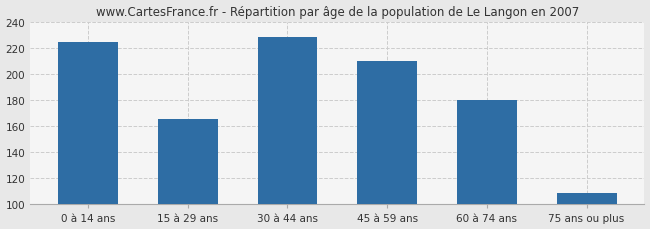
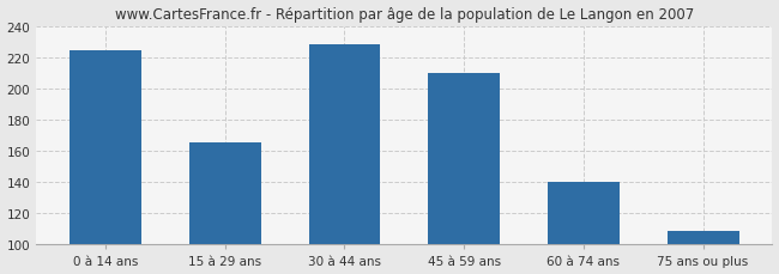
60 à 74 ans: 180 -> 140
